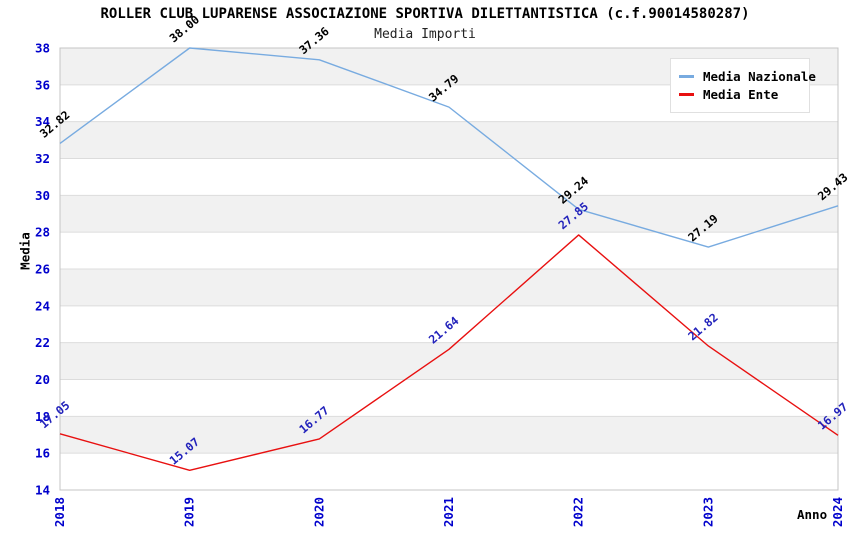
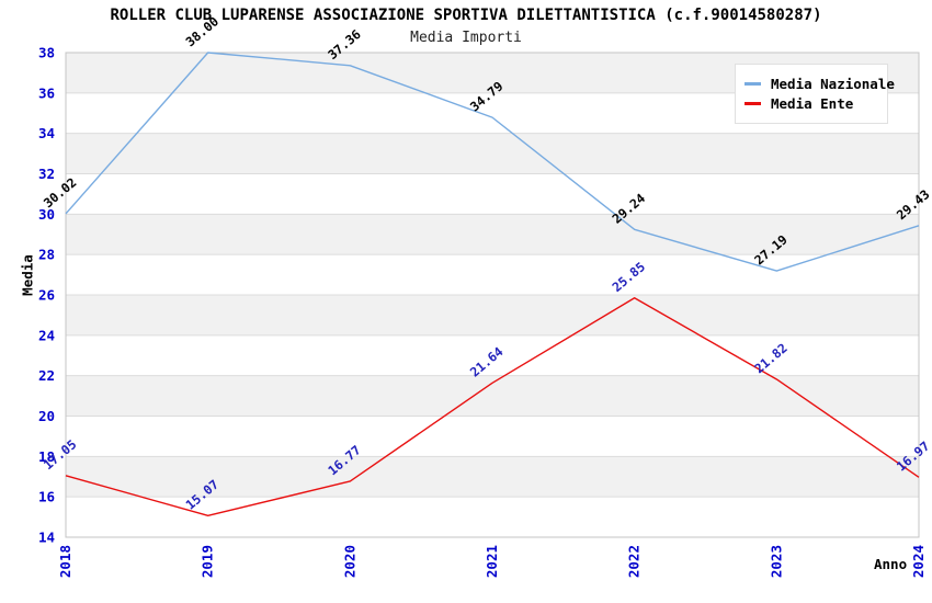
Media Nazionale/2018: 32.82 -> 30.02
Media Ente/2022: 27.85 -> 25.85
